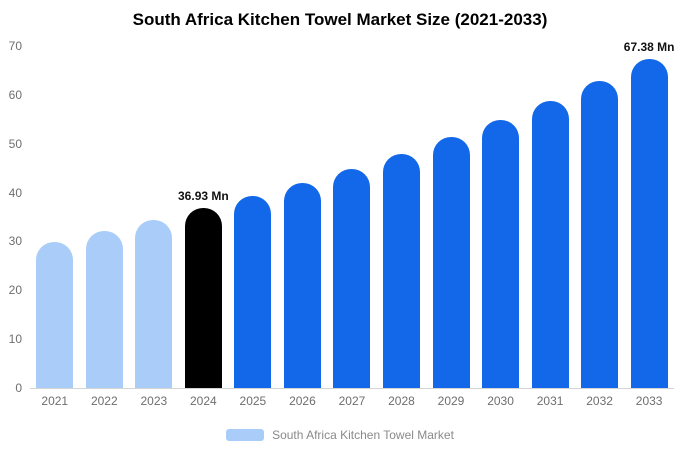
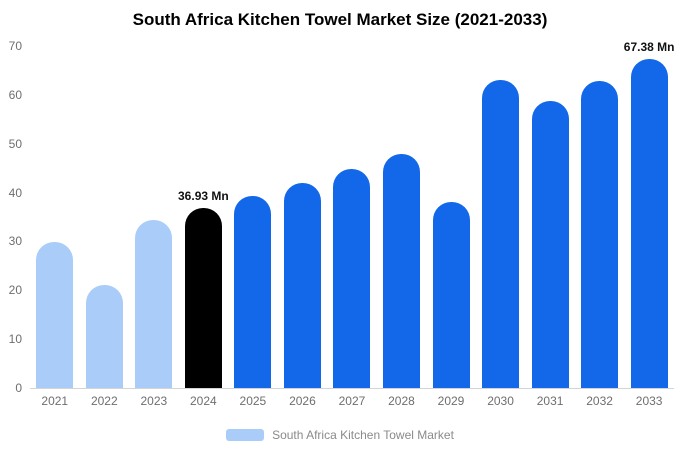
2022: 32 -> 21
2029: 51 -> 38
2030: 55 -> 63
